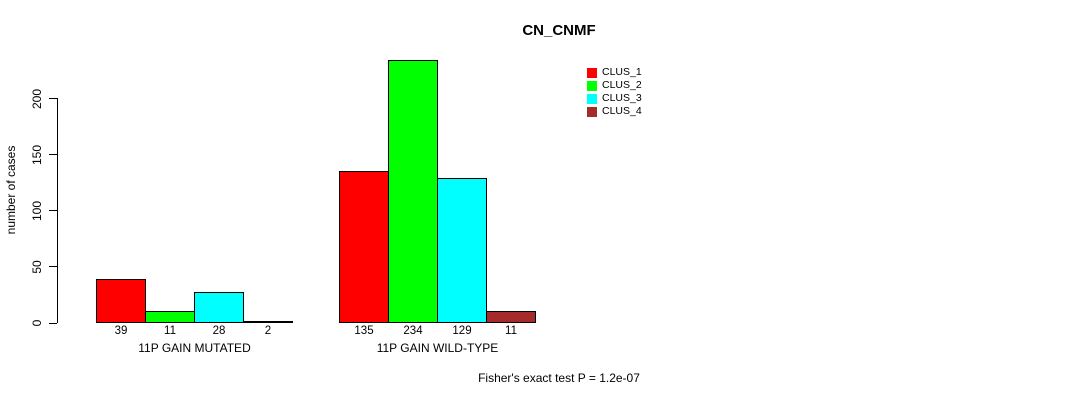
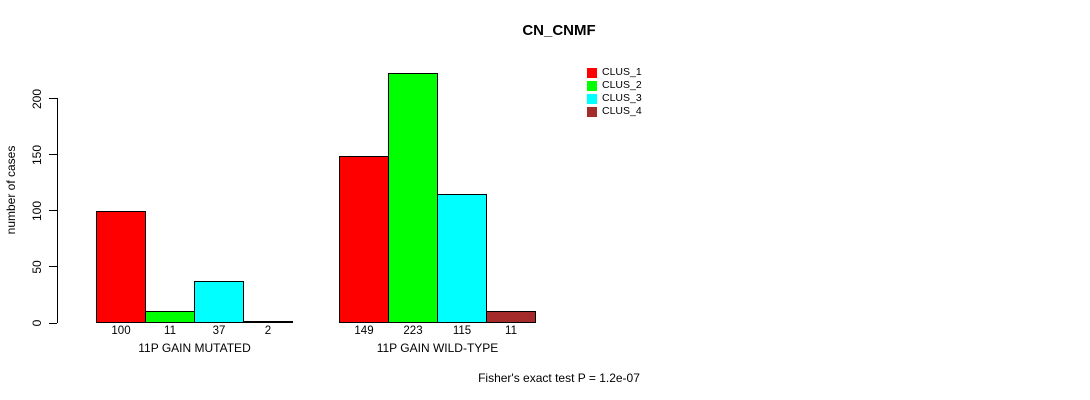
CLUS_1/11P GAIN MUTATED: 39 -> 100
CLUS_3/11P GAIN MUTATED: 28 -> 37
CLUS_1/11P GAIN WILD-TYPE: 135 -> 149
CLUS_2/11P GAIN WILD-TYPE: 234 -> 223
CLUS_3/11P GAIN WILD-TYPE: 129 -> 115
